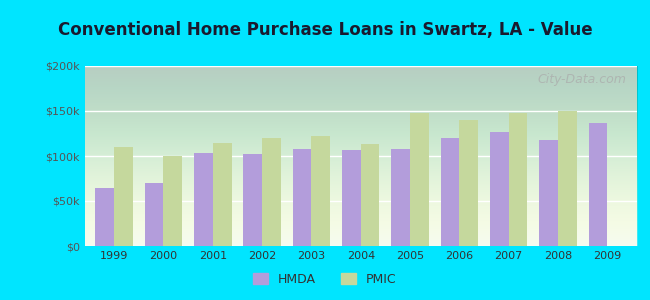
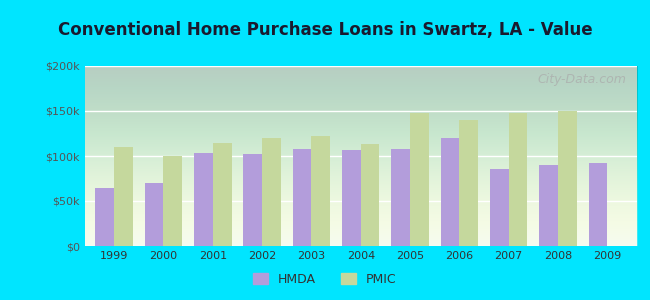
HMDA/2007: $127k -> $86k
HMDA/2008: $118k -> $90k
HMDA/2009: $137k -> $92k
